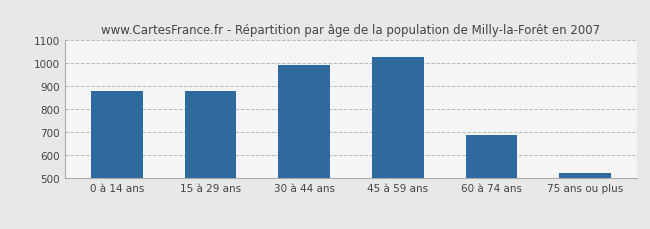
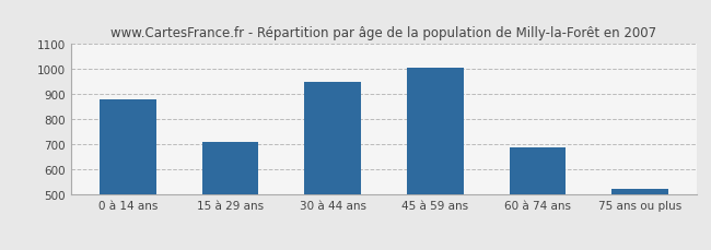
15 à 29 ans: 880 -> 710
30 à 44 ans: 995 -> 950
45 à 59 ans: 1030 -> 1005
